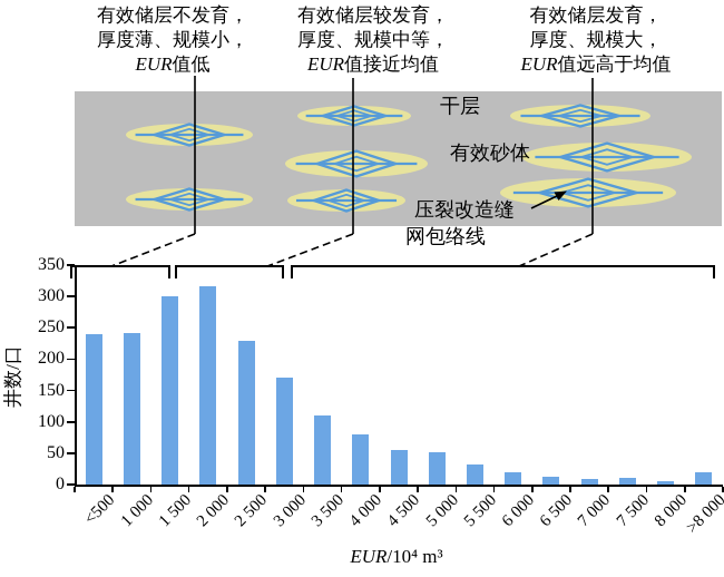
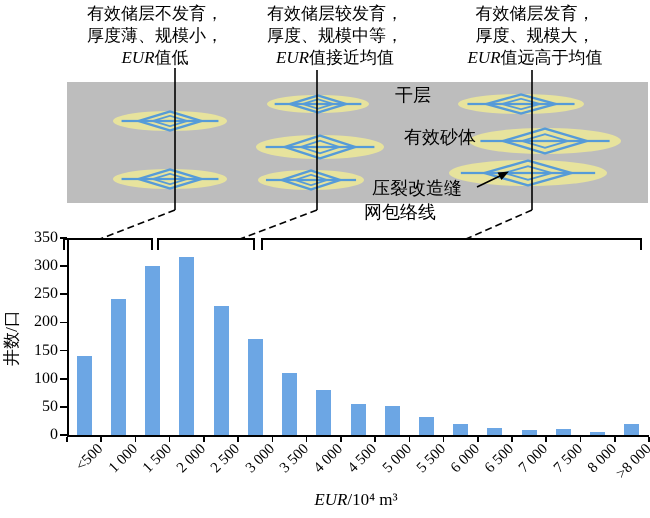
<500: 240 -> 140
